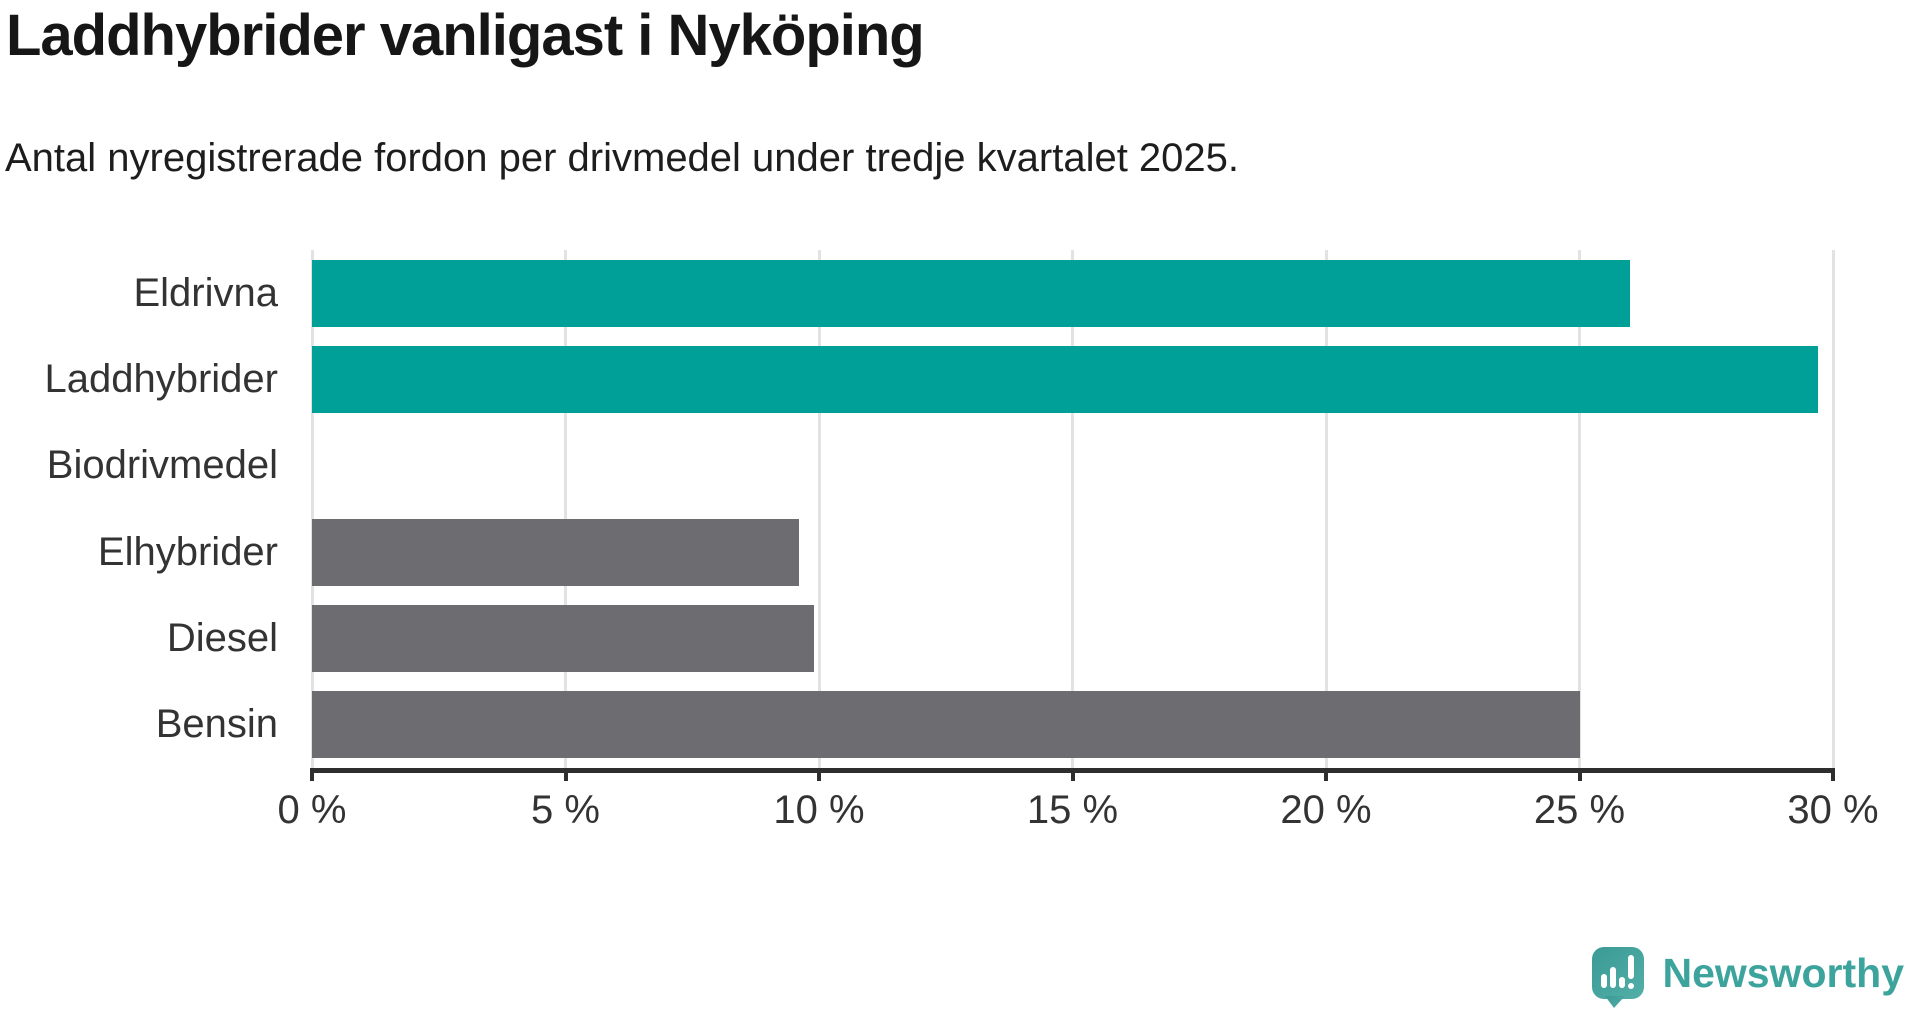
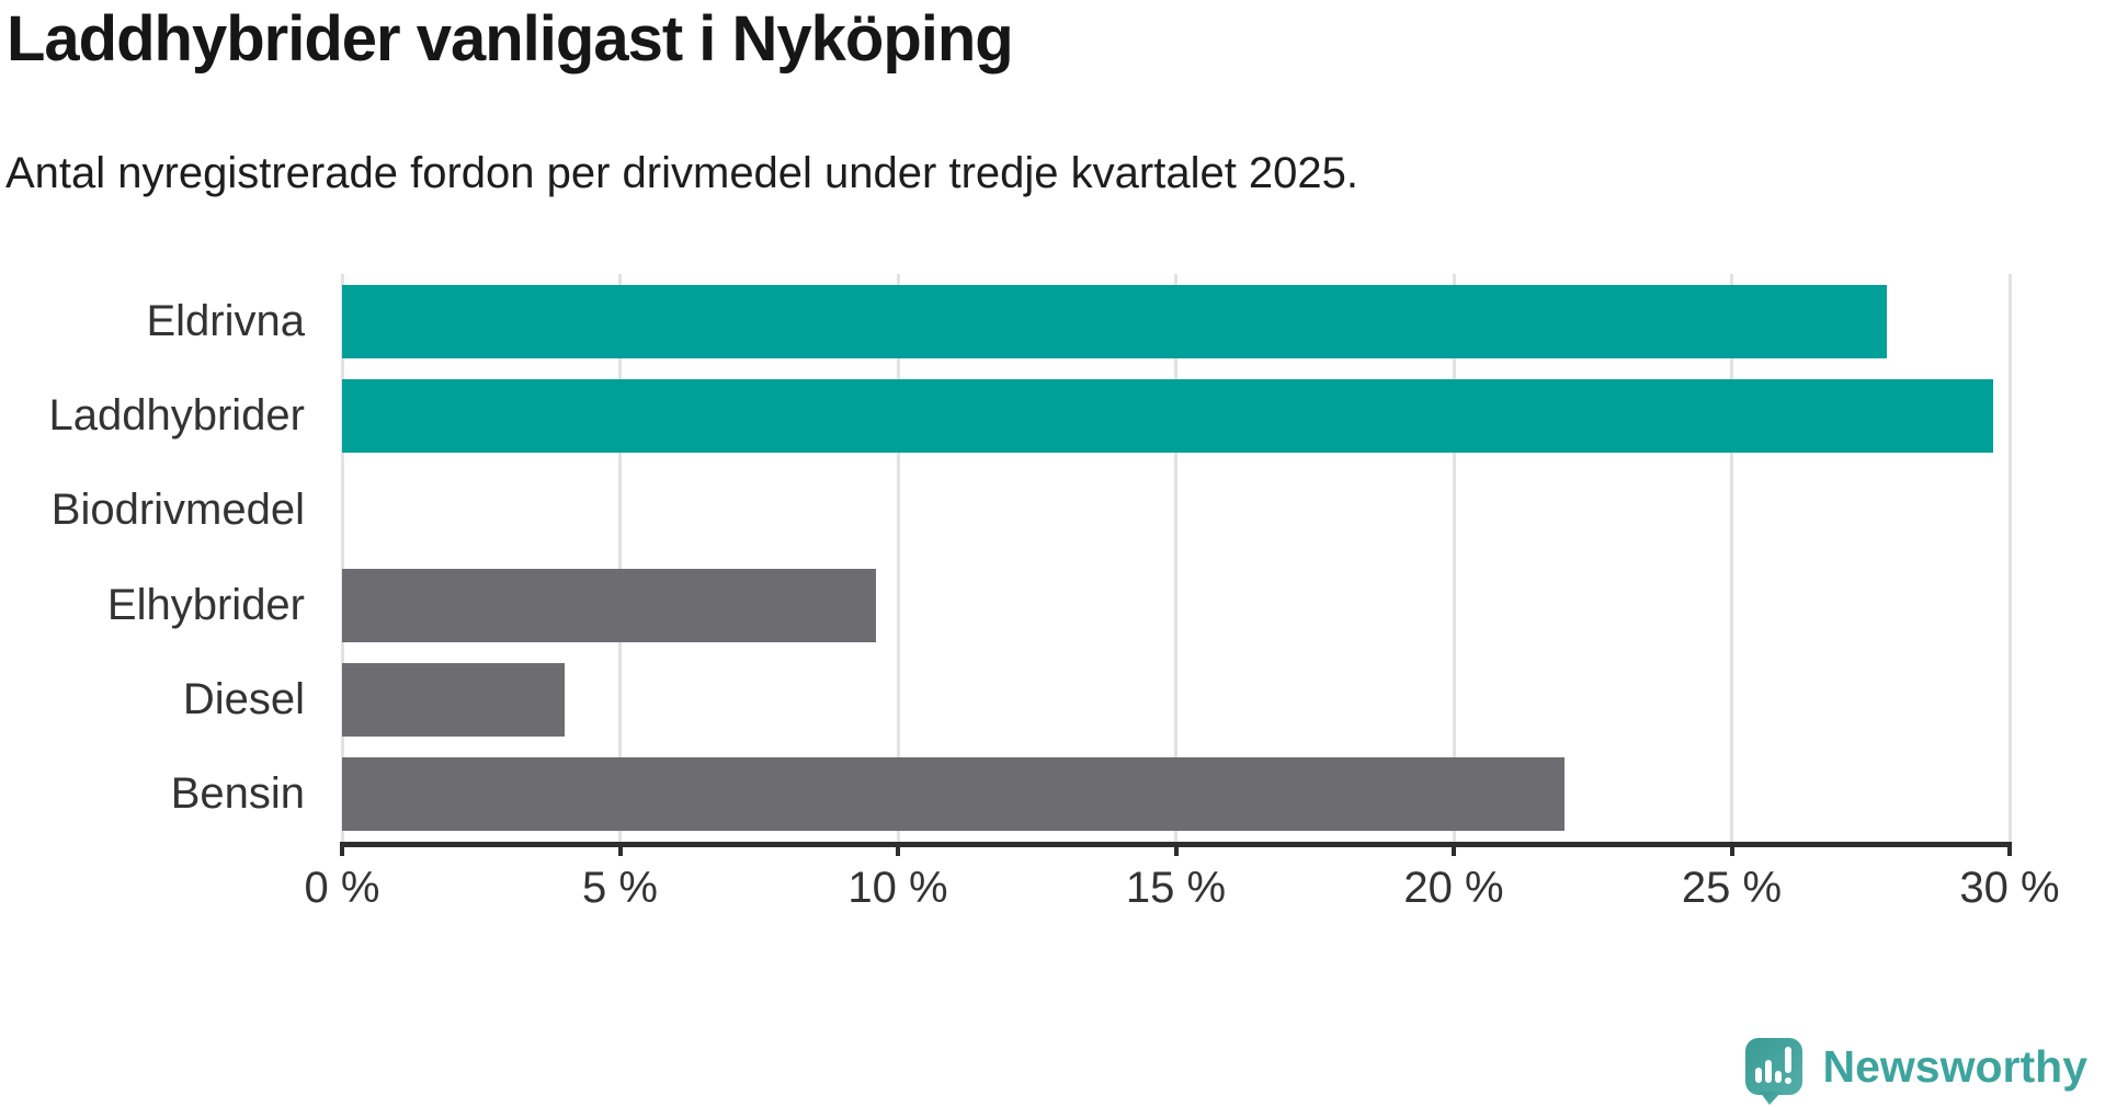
Eldrivna: 26.0% -> 27.8%
Diesel: 9.9% -> 4.0%
Bensin: 25.0% -> 22.0%
